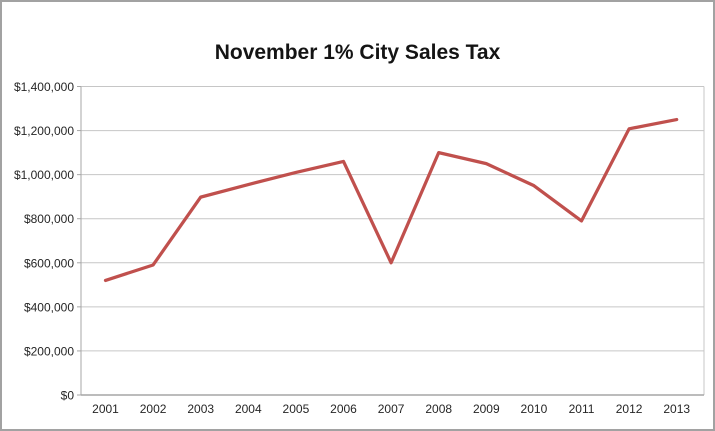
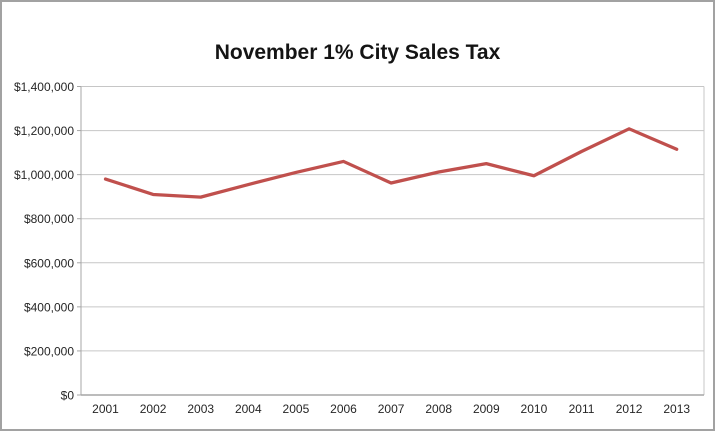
2001: $520000 -> $980000
2002: $590000 -> $910000
2007: $600000 -> $960000
2008: $1100000 -> $1010000
2010: $950000 -> $1000000
2011: $790000 -> $1100000
2013: $1250000 -> $1120000
